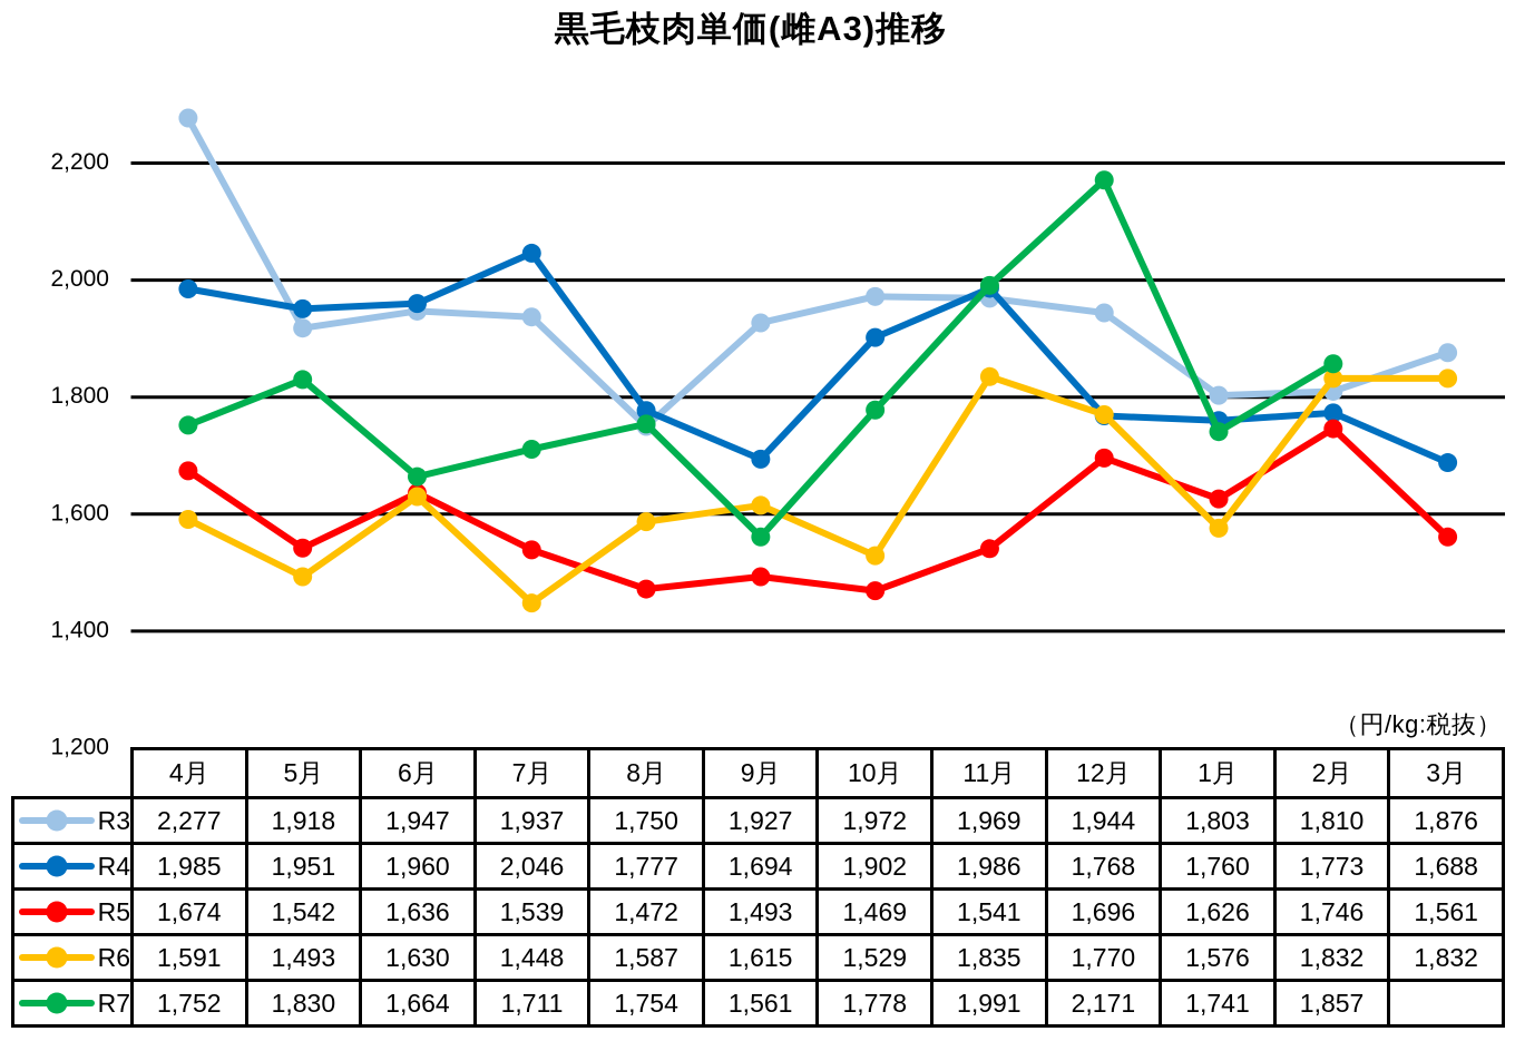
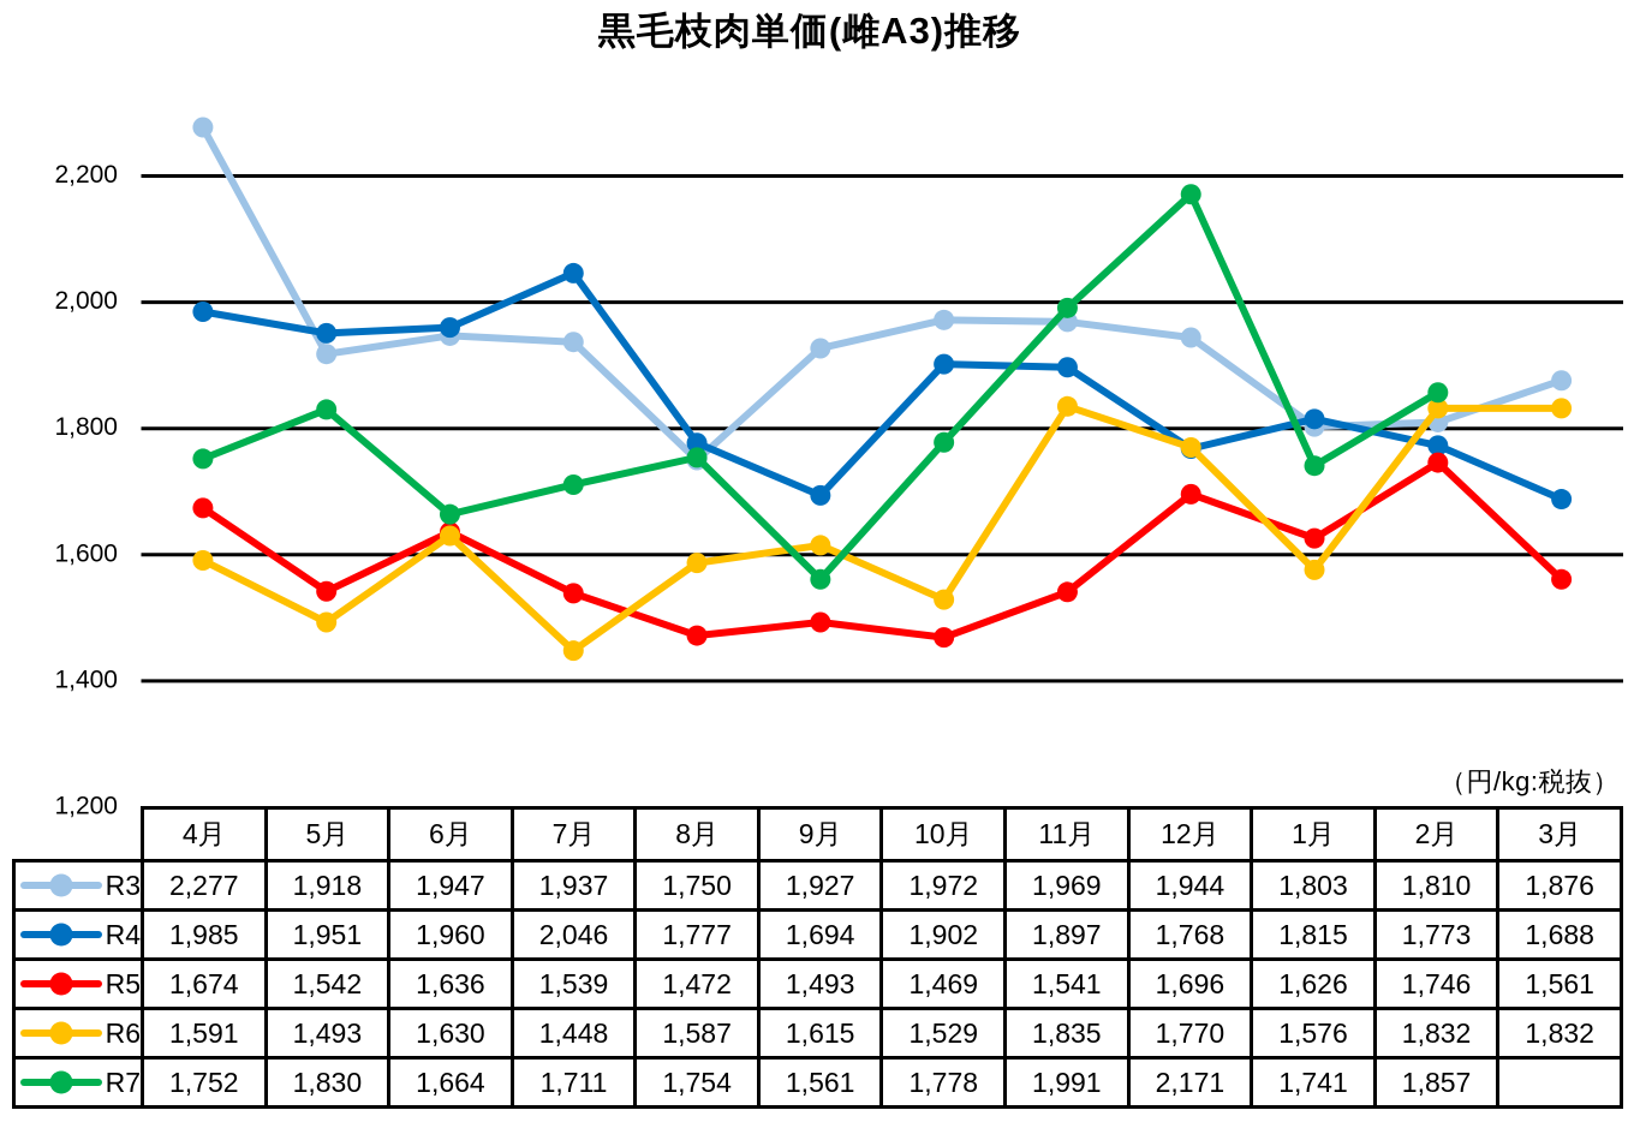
R4/11月: 1,986 -> 1,897
R4/1月: 1,760 -> 1,815
